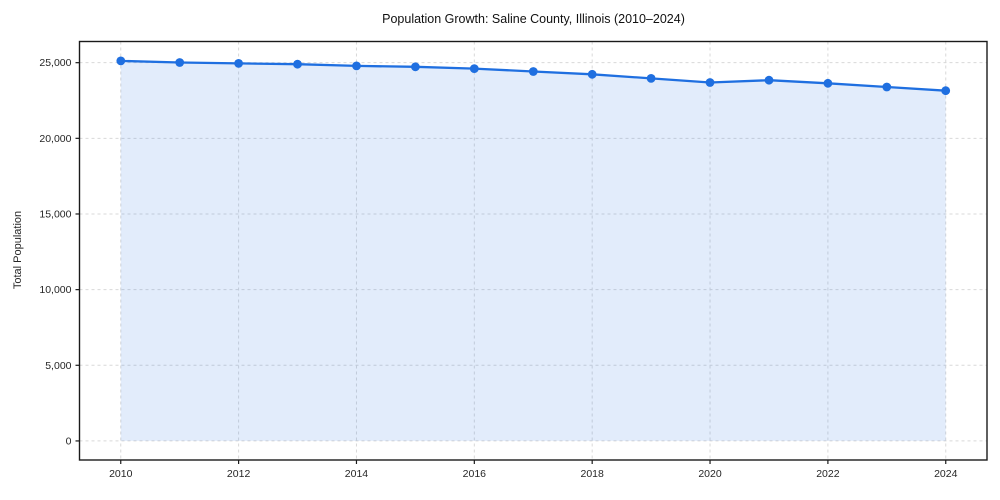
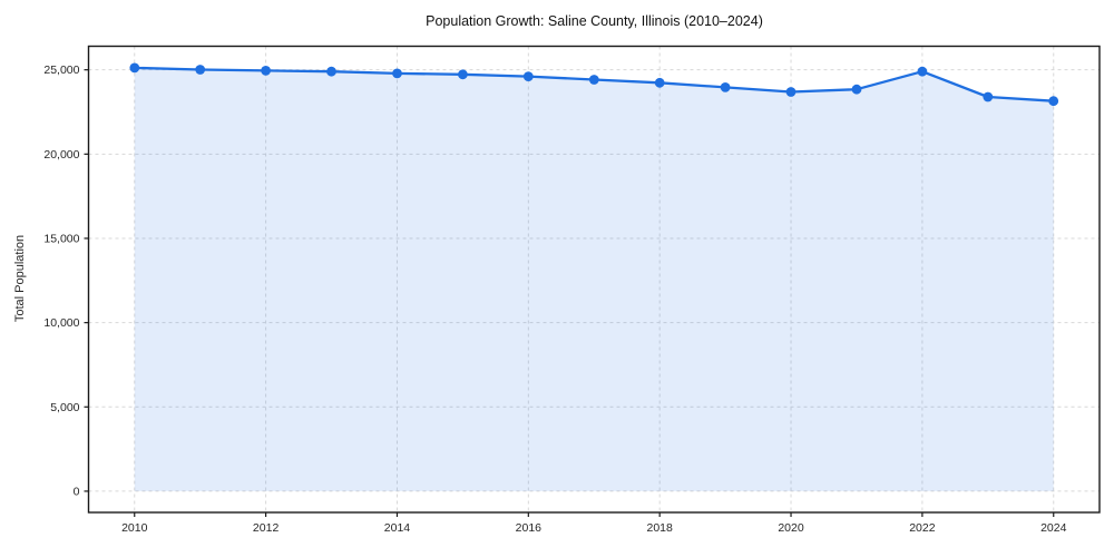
2022: 23600 -> 24900
